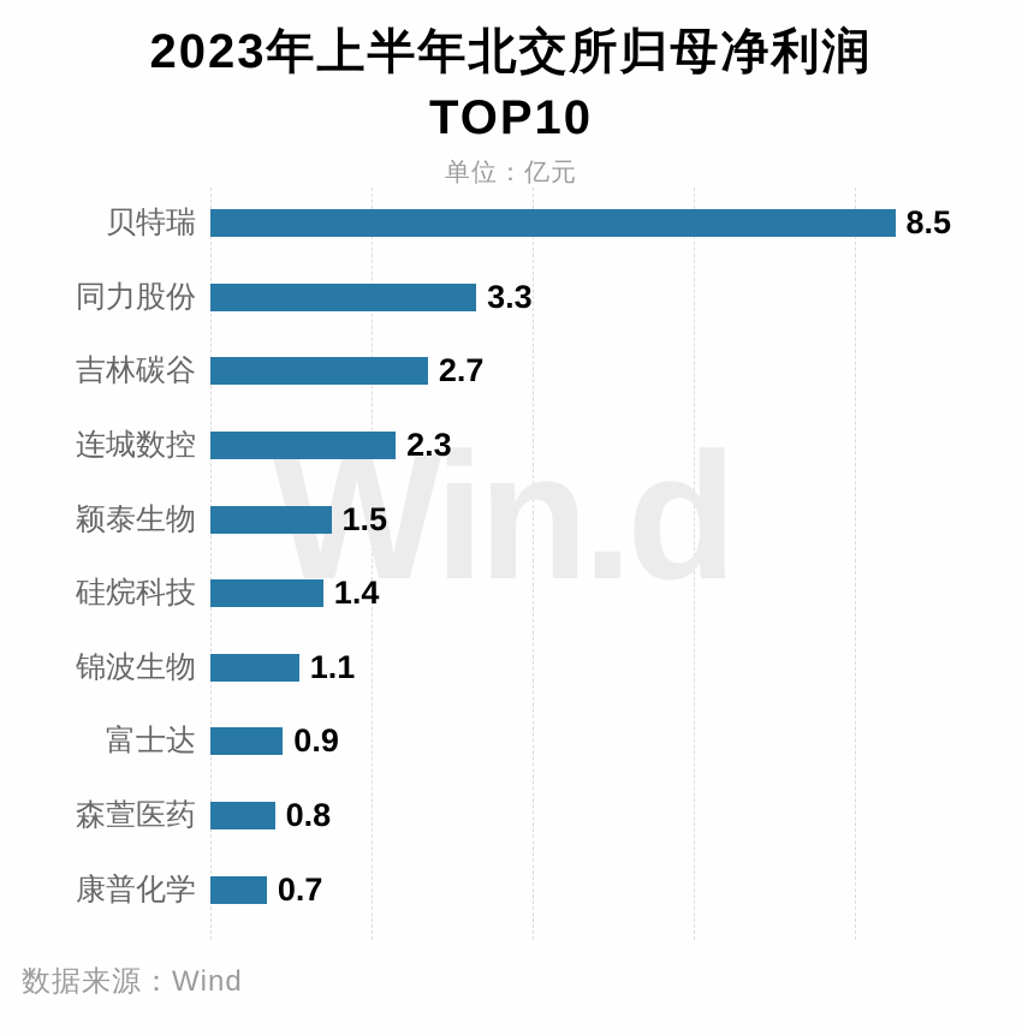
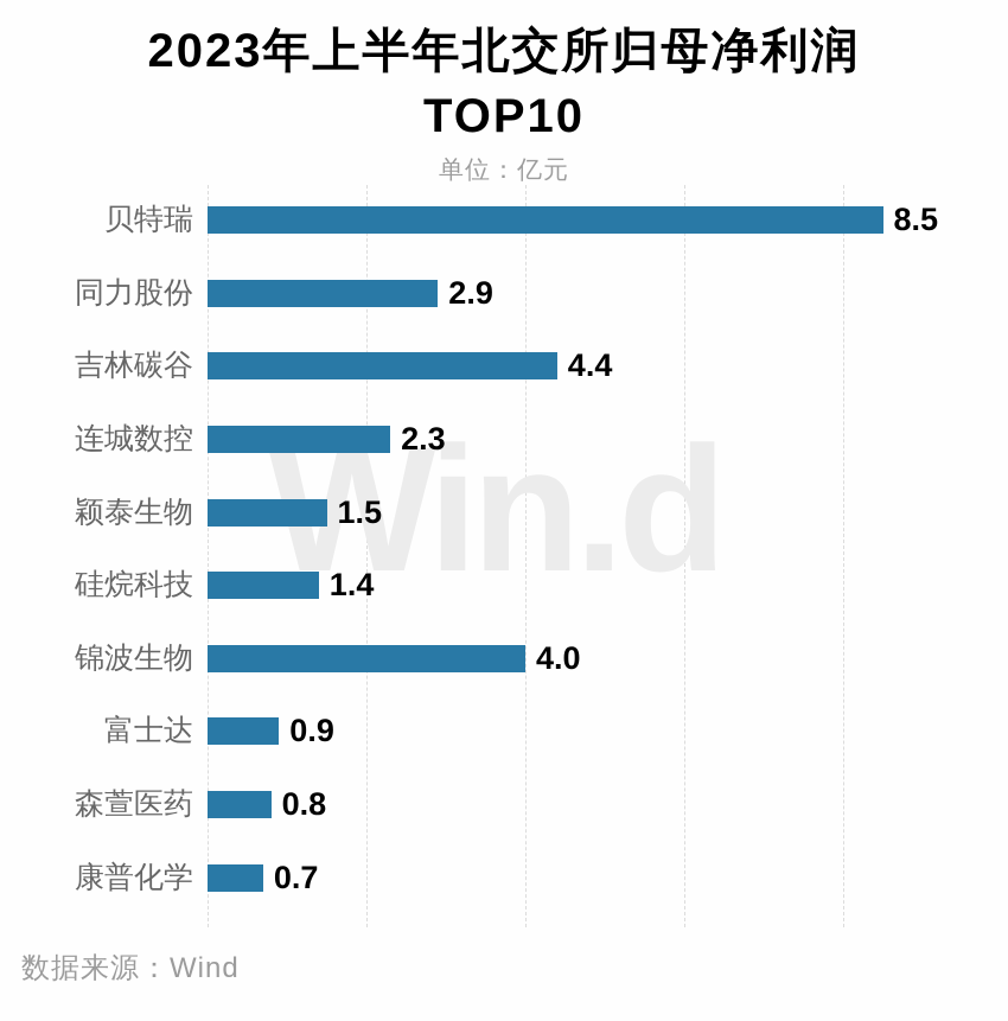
同力股份: 3.3 -> 2.9
吉林碳谷: 2.7 -> 4.4
锦波生物: 1.1 -> 4.0
